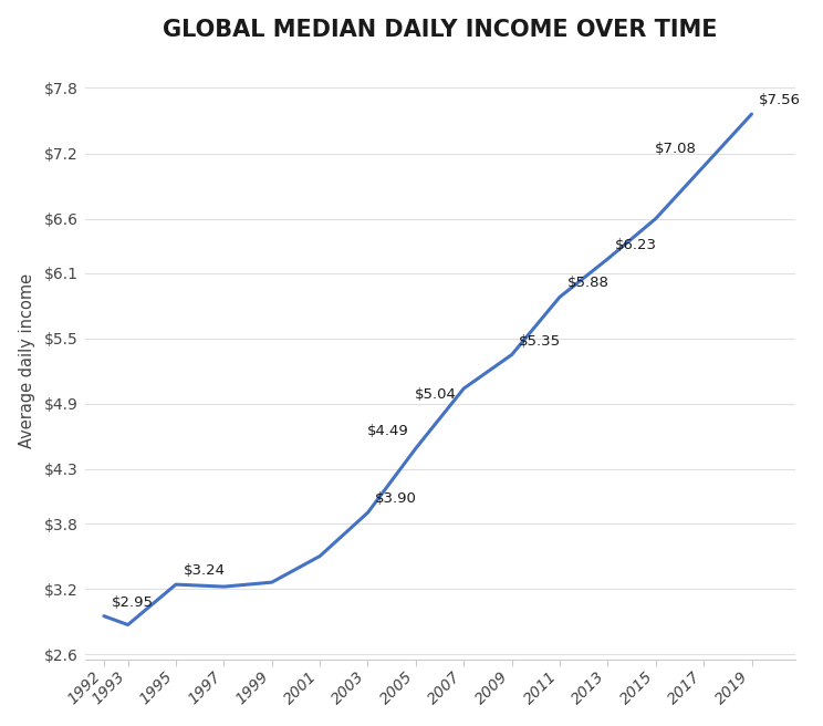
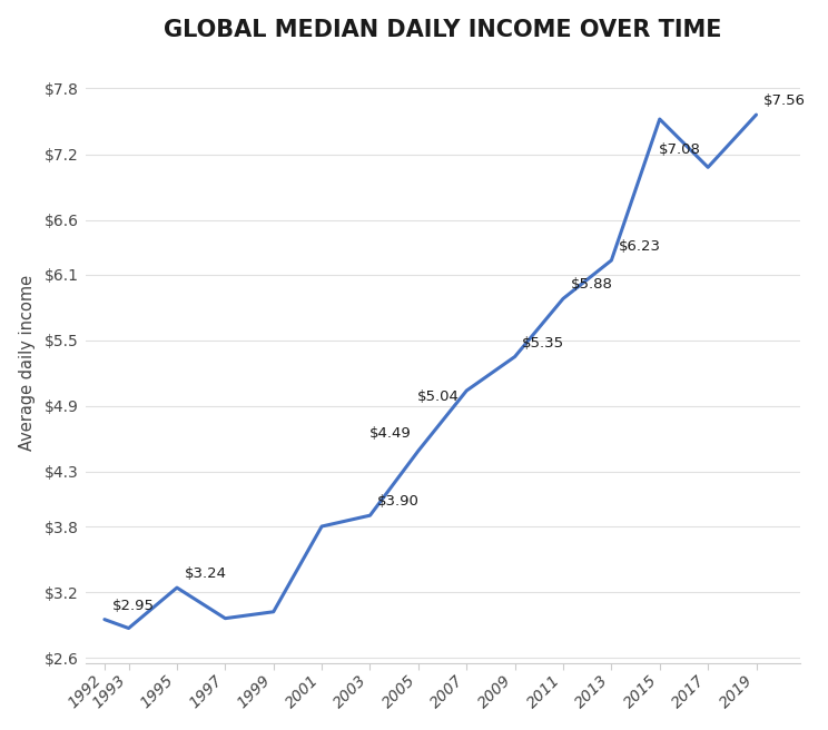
1997: $3.22 -> $2.96
1999: $3.26 -> $3.02
2001: $3.50 -> $3.80
2015: $6.60 -> $7.52
